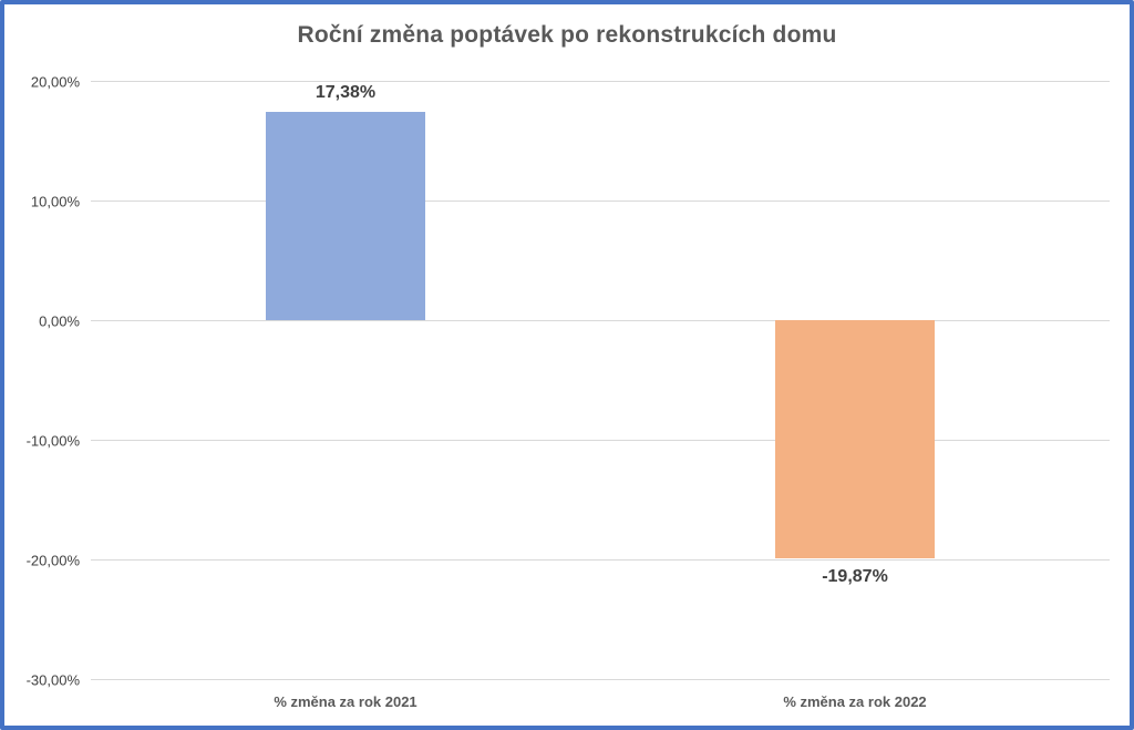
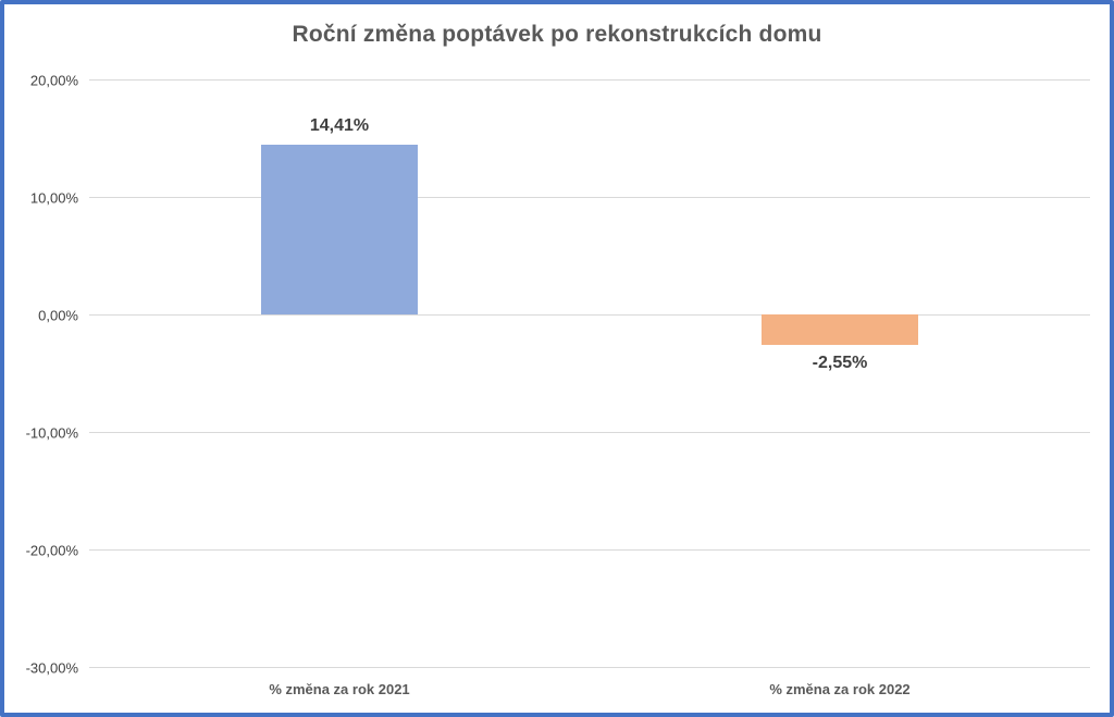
% změna za rok 2021: 17,38% -> 14,41%
% změna za rok 2022: -19,87% -> -2,55%
